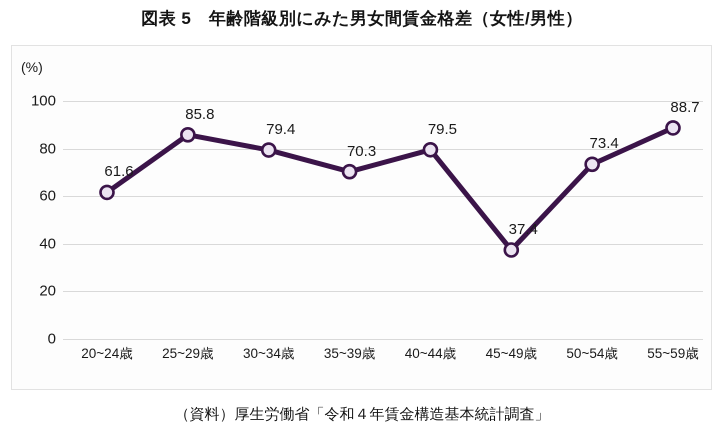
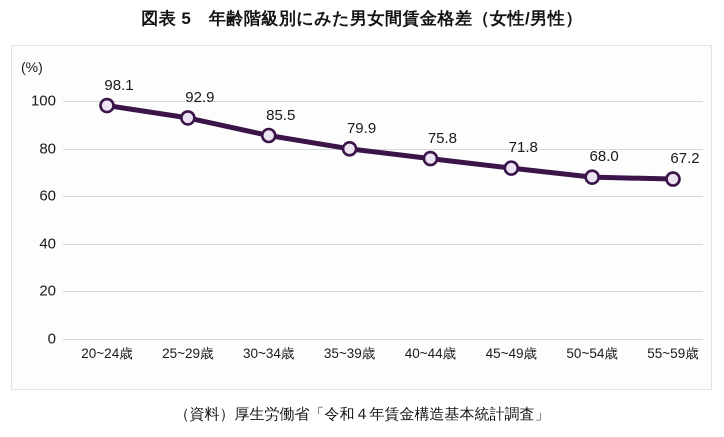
20~24歳: 61.6 -> 98.1
25~29歳: 85.8 -> 92.9
30~34歳: 79.4 -> 85.5
35~39歳: 70.3 -> 79.9
40~44歳: 79.5 -> 75.8
45~49歳: 37.4 -> 71.8
50~54歳: 73.4 -> 68.0
55~59歳: 88.7 -> 67.2
